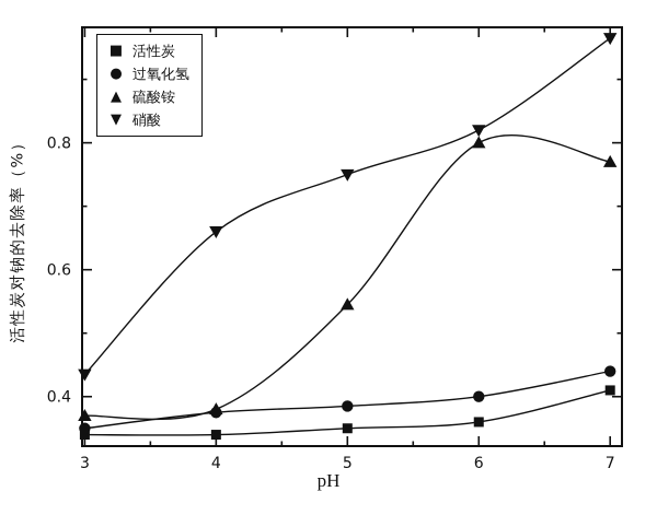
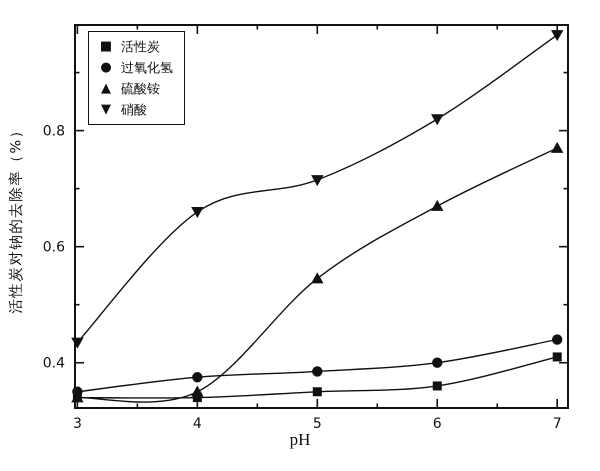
硫酸铵/3: 0.37 -> 0.34
硫酸铵/4: 0.38 -> 0.35
硝酸/5: 0.75 -> 0.71
硫酸铵/6: 0.80 -> 0.67
